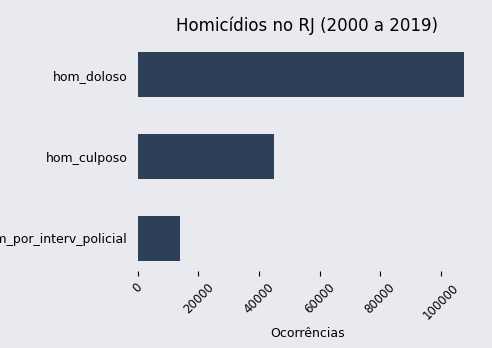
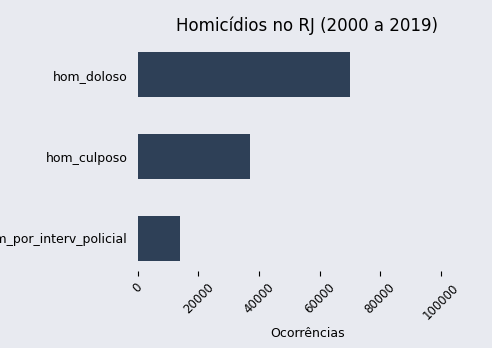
hom_doloso: 107700 -> 70000
hom_culposo: 45100 -> 37000
